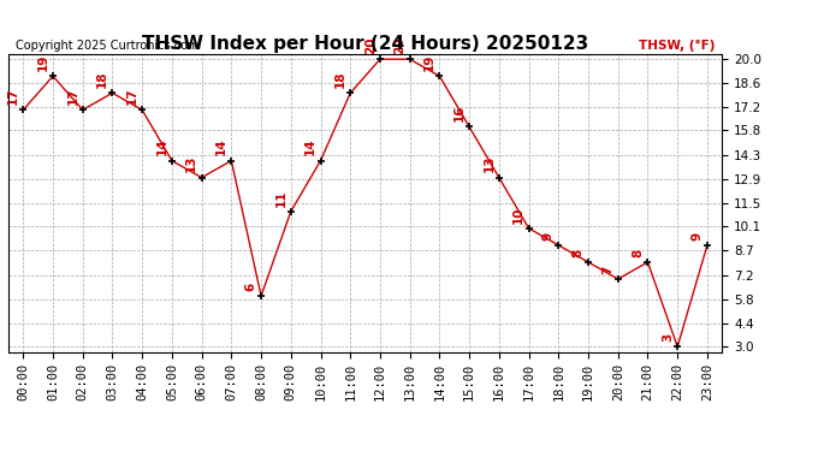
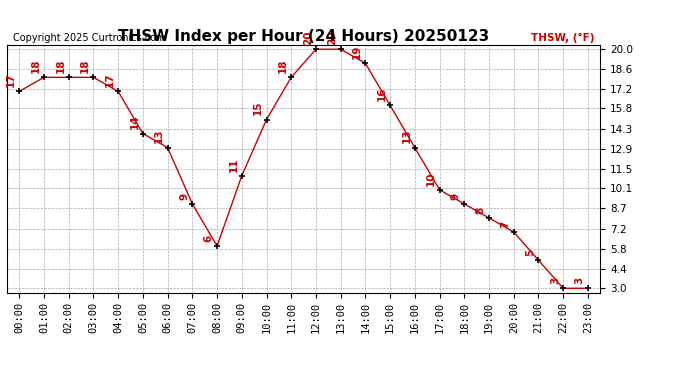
01:00: 19 -> 18
02:00: 17 -> 18
07:00: 14 -> 9
10:00: 14 -> 15
21:00: 8 -> 5
23:00: 9 -> 3
